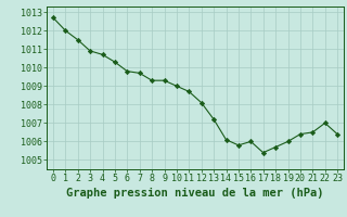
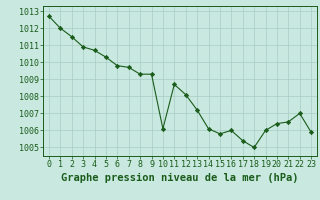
10: 1009.0 -> 1006.1
18: 1005.7 -> 1005.0
23: 1006.4 -> 1005.9
